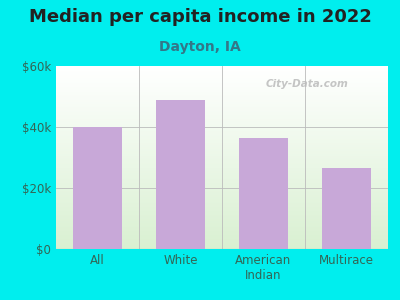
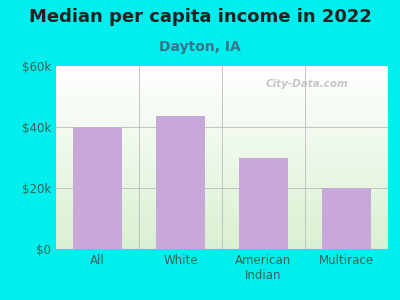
White: $49.0k -> $43.5k
American Indian: $36.5k -> $30.0k
Multirace: $26.5k -> $20.0k
